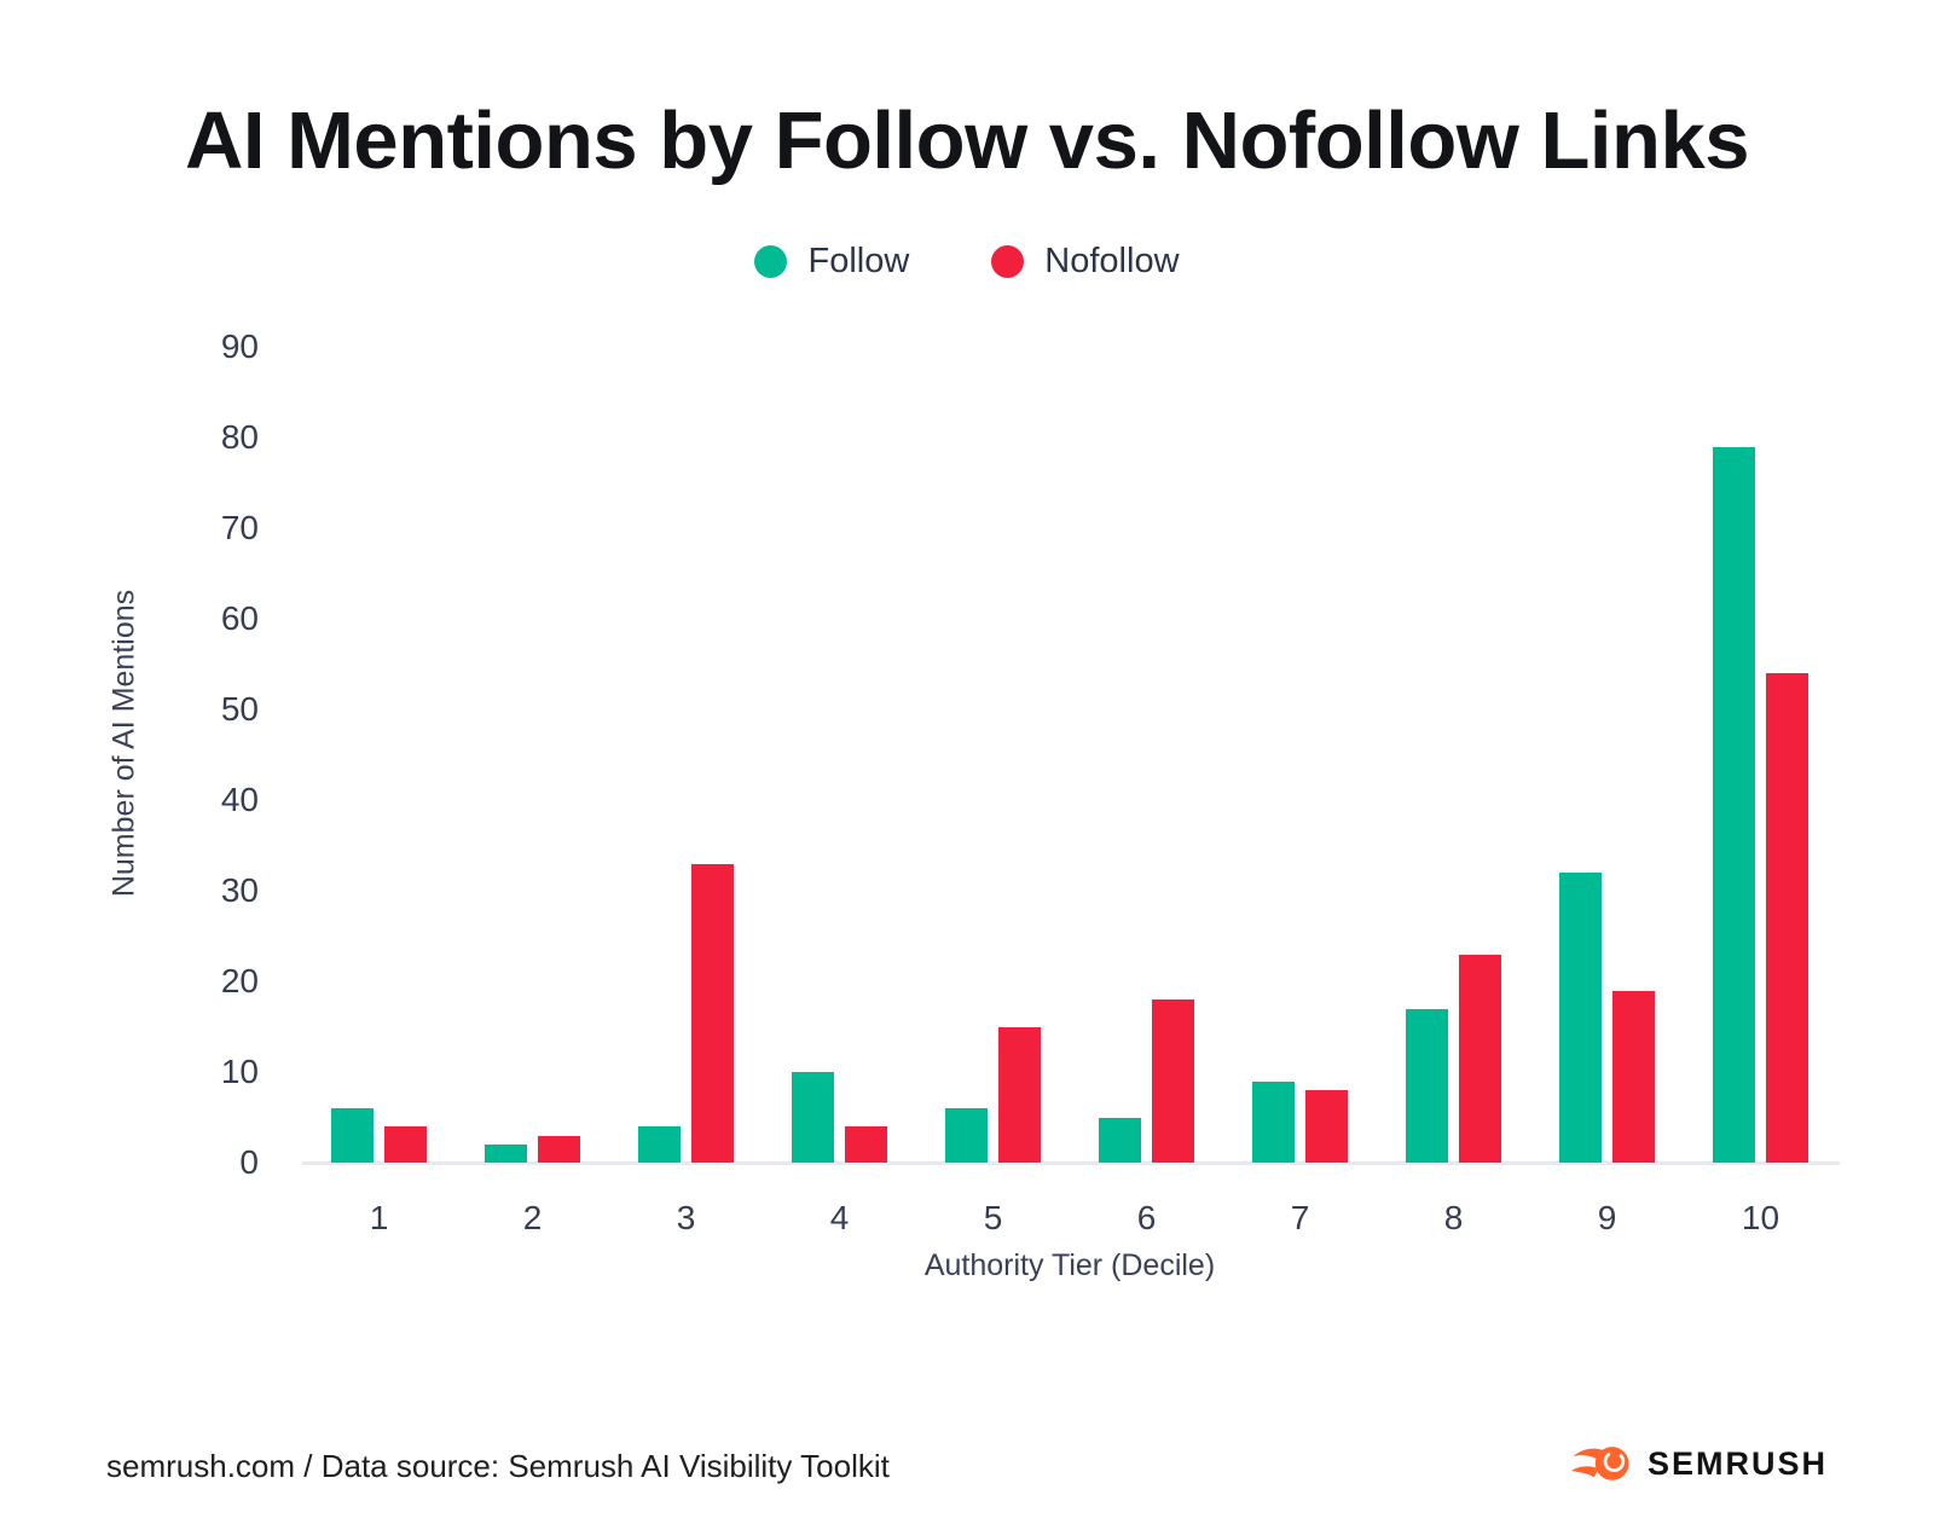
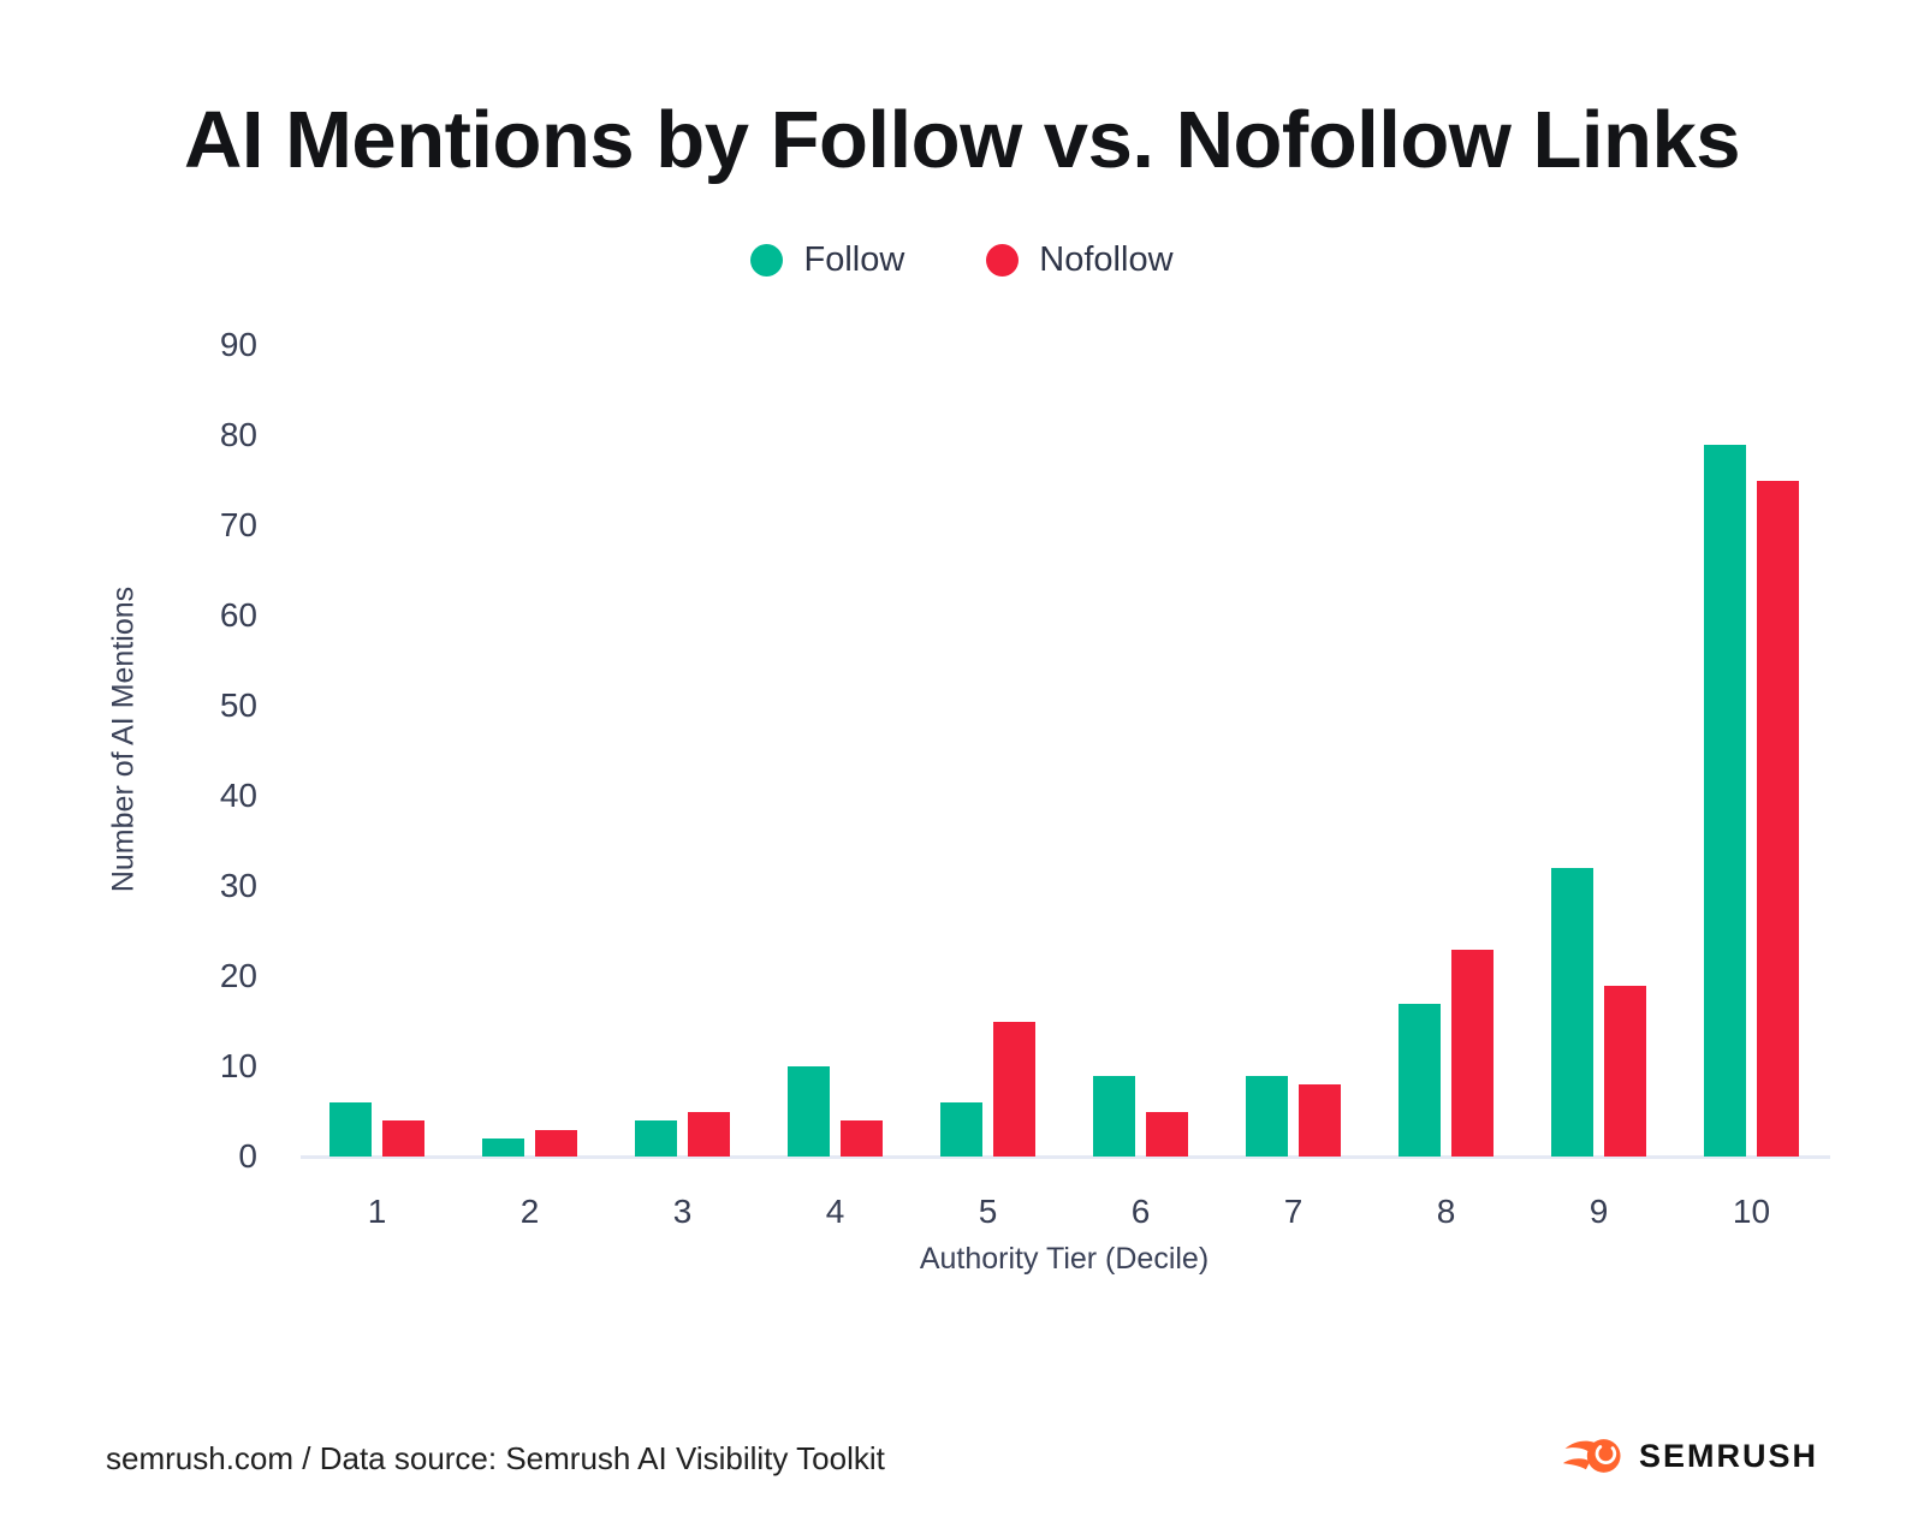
Nofollow/3: 33 -> 5
Follow/6: 5 -> 9
Nofollow/6: 18 -> 5
Nofollow/10: 54 -> 75
